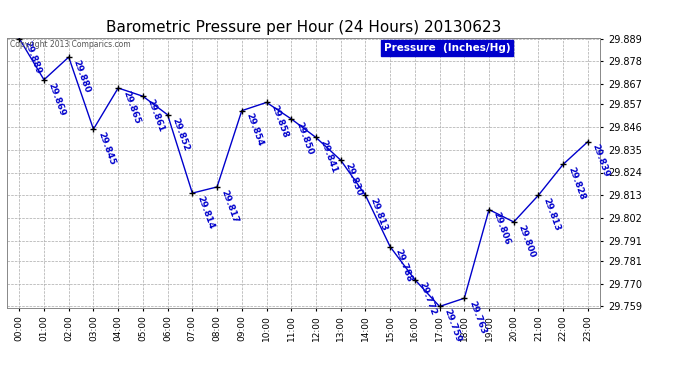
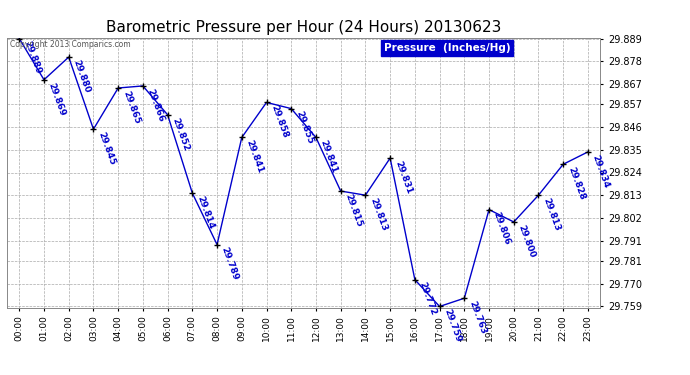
05:00: 29.861 -> 29.866
08:00: 29.817 -> 29.789
09:00: 29.854 -> 29.841
11:00: 29.850 -> 29.855
13:00: 29.830 -> 29.815
15:00: 29.788 -> 29.831
23:00: 29.839 -> 29.834
